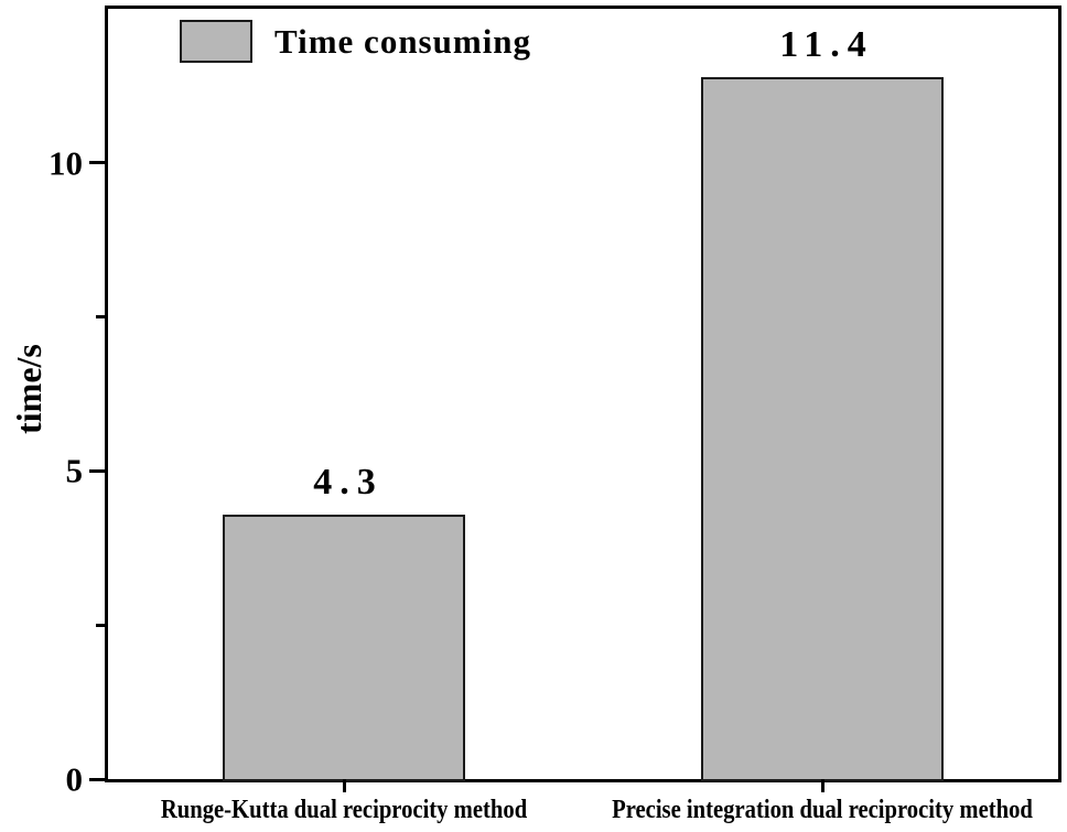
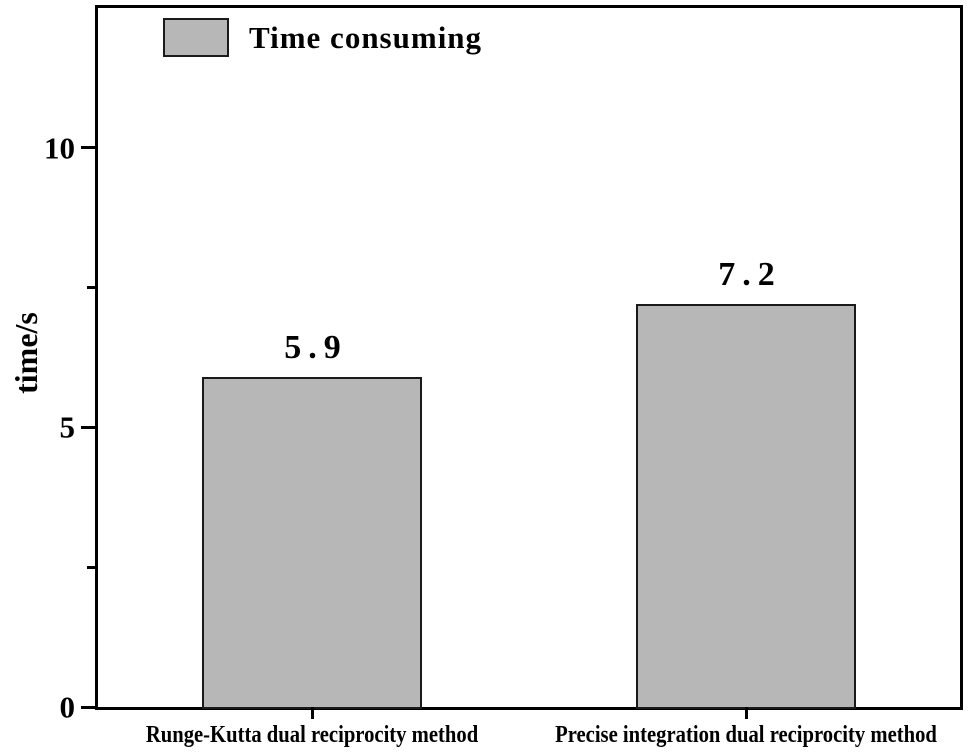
Runge-Kutta dual reciprocity method: 4.3 -> 5.9
Precise integration dual reciprocity method: 11.4 -> 7.2
